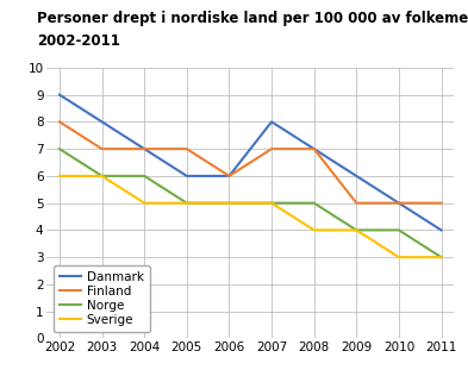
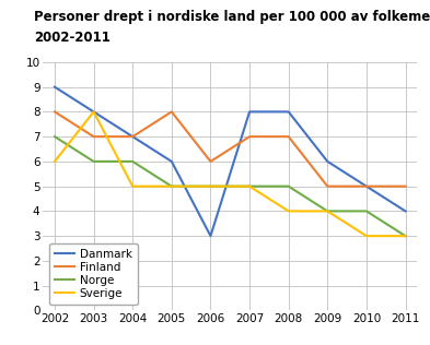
Sverige/2003: 6 -> 8
Finland/2005: 7 -> 8
Danmark/2006: 6 -> 3
Danmark/2008: 7 -> 8
